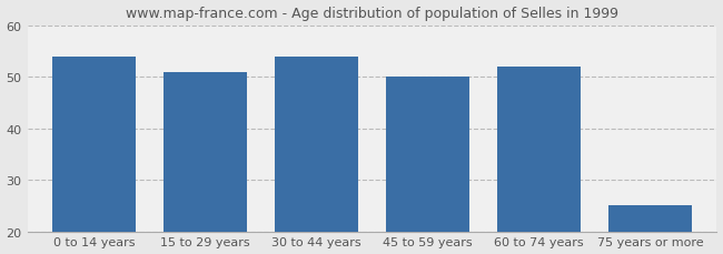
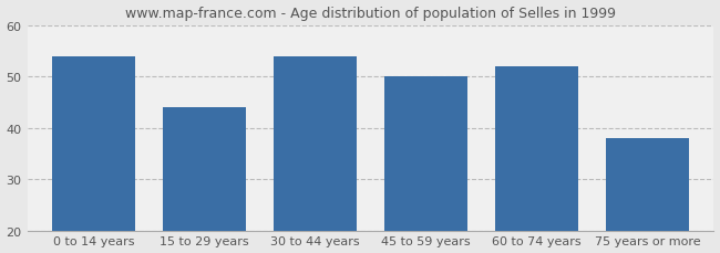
15 to 29 years: 51 -> 44
75 years or more: 25 -> 38
